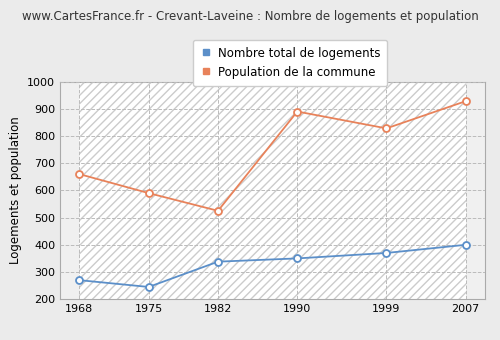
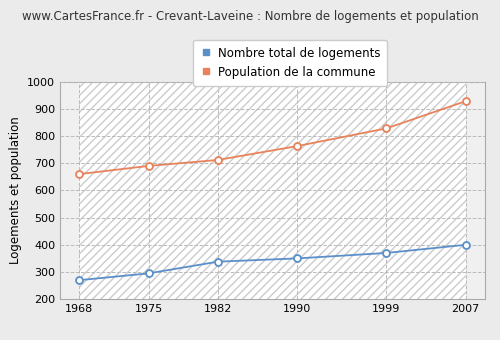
Nombre total de logements/1975: 245 -> 295
Population de la commune/1975: 590 -> 690
Population de la commune/1982: 525 -> 712
Population de la commune/1990: 890 -> 763
